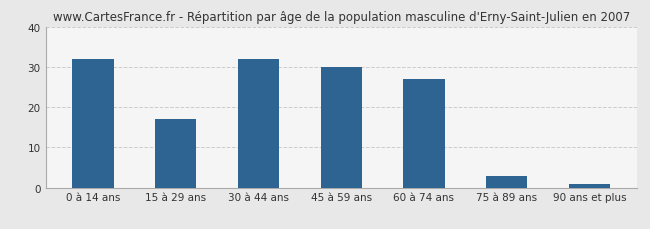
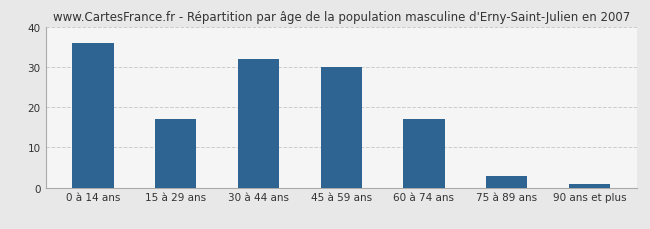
0 à 14 ans: 32 -> 36
60 à 74 ans: 27 -> 17
